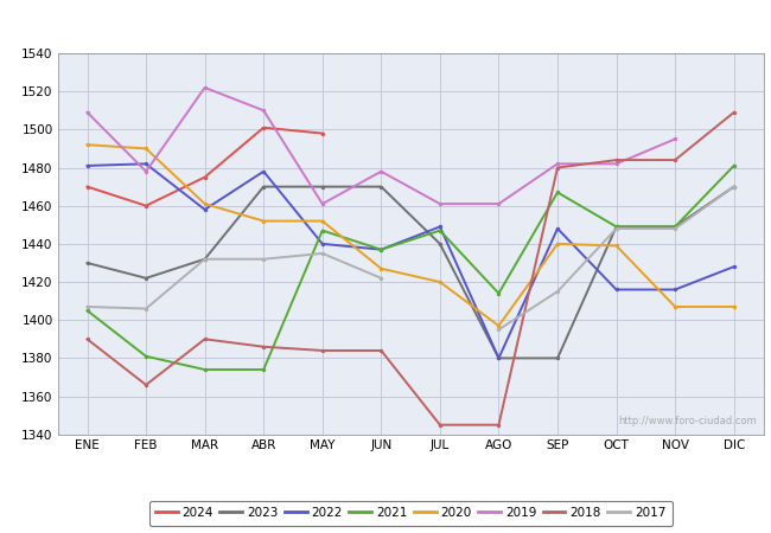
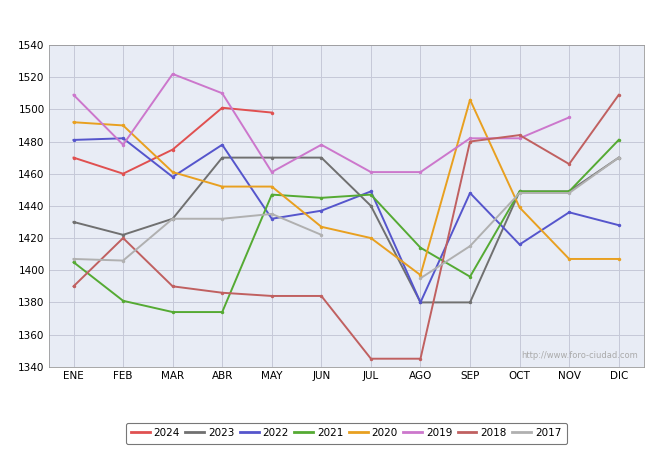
2018/FEB: 1366 -> 1420
2022/MAY: 1440 -> 1432
2021/JUN: 1437 -> 1445
2021/SEP: 1467 -> 1396
2020/SEP: 1440 -> 1506
2022/NOV: 1416 -> 1436
2018/NOV: 1484 -> 1466
